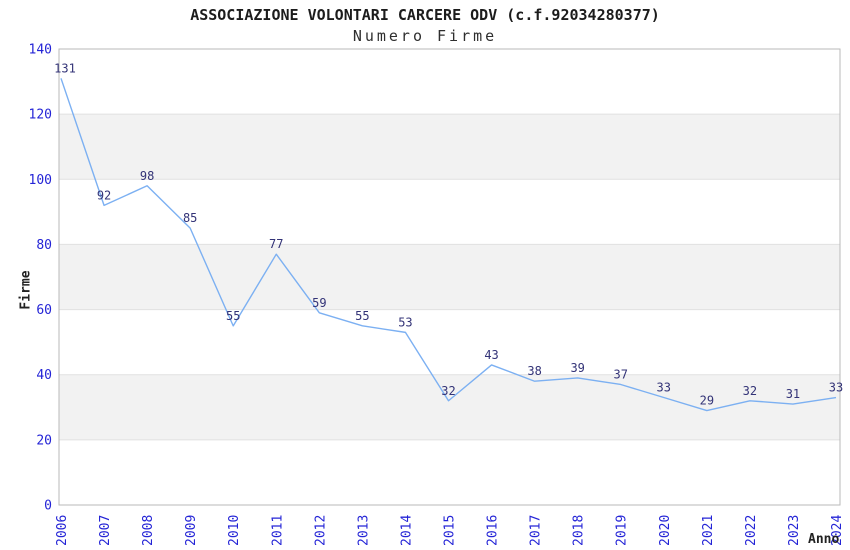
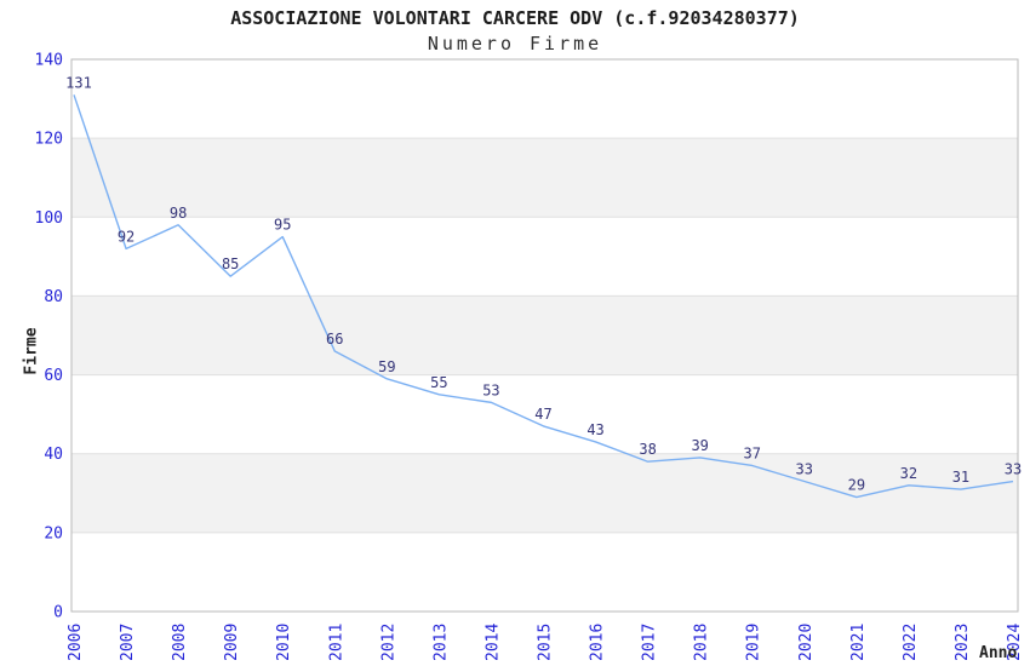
2010: 55 -> 95
2011: 77 -> 66
2015: 32 -> 47
